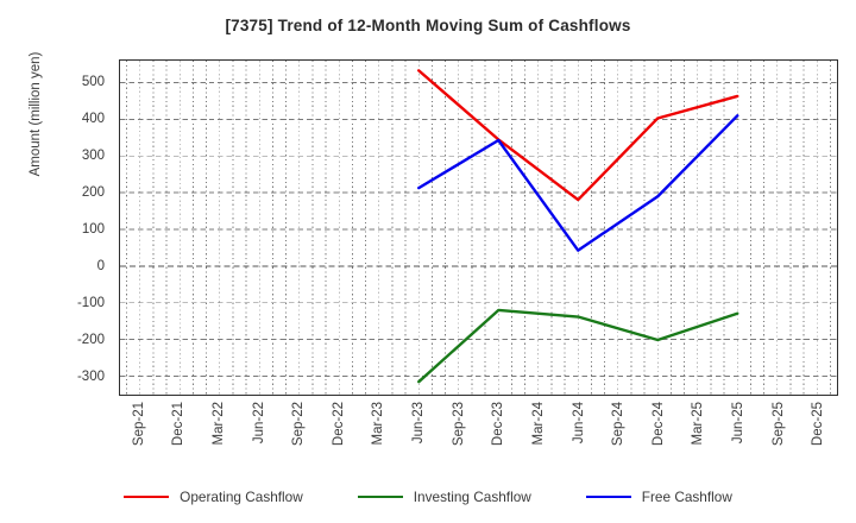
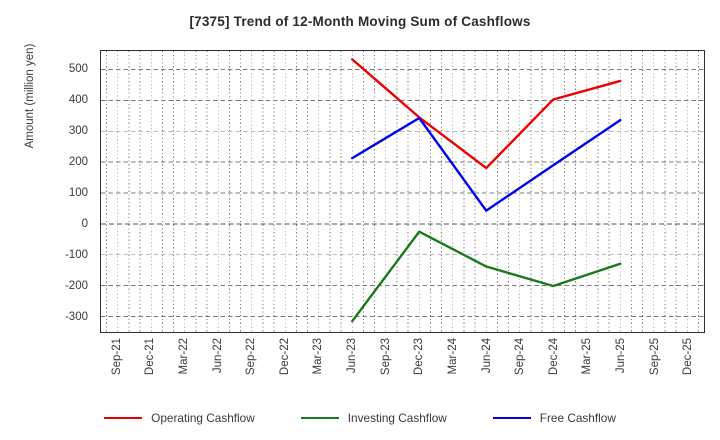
Investing Cashflow/Dec-23: -120 -> -20
Free Cashflow/Jun-25: 410 -> 340
